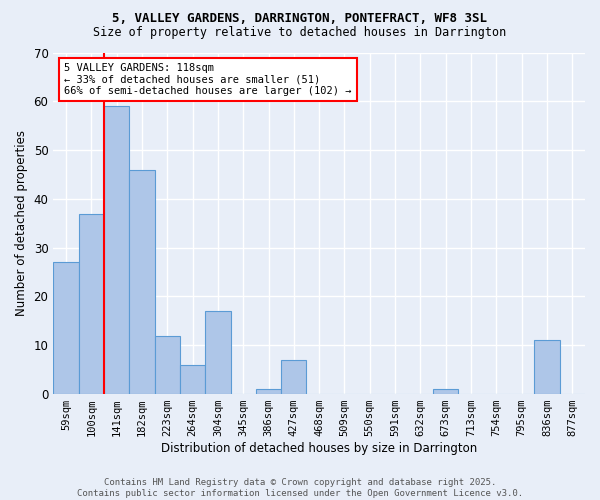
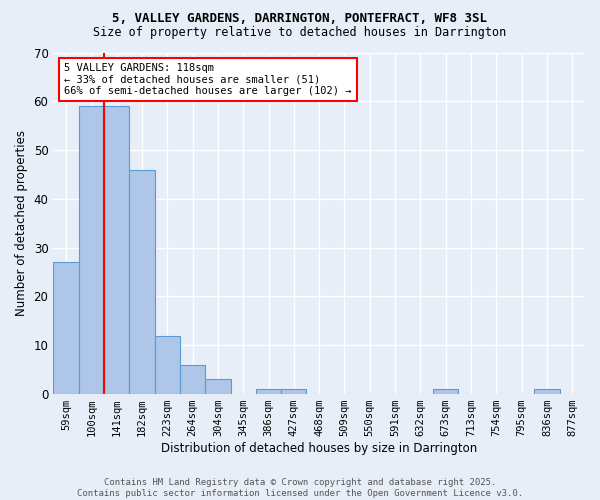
100sqm: 37 -> 59
304sqm: 17 -> 3
427sqm: 7 -> 1
836sqm: 11 -> 1
